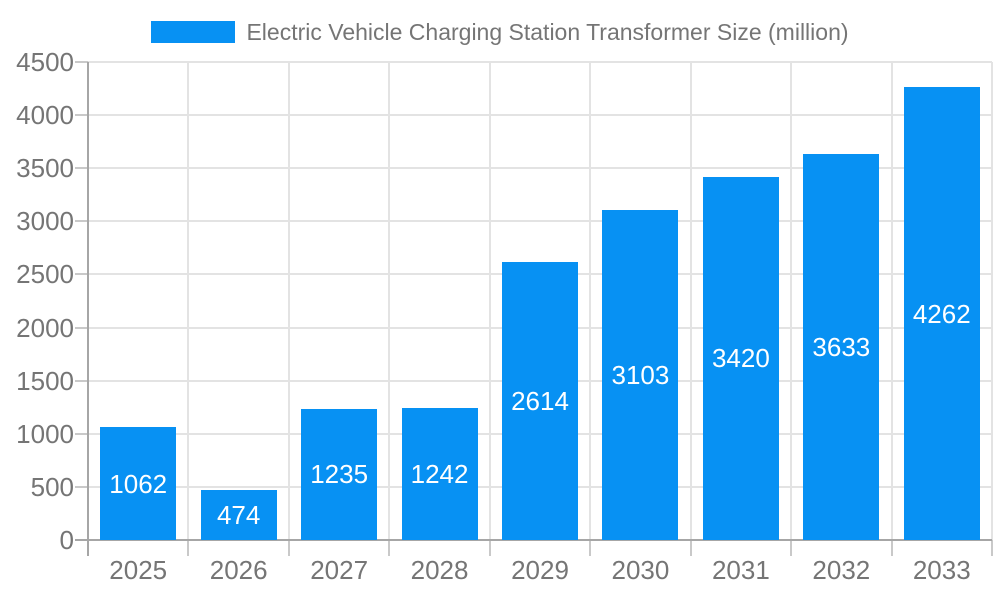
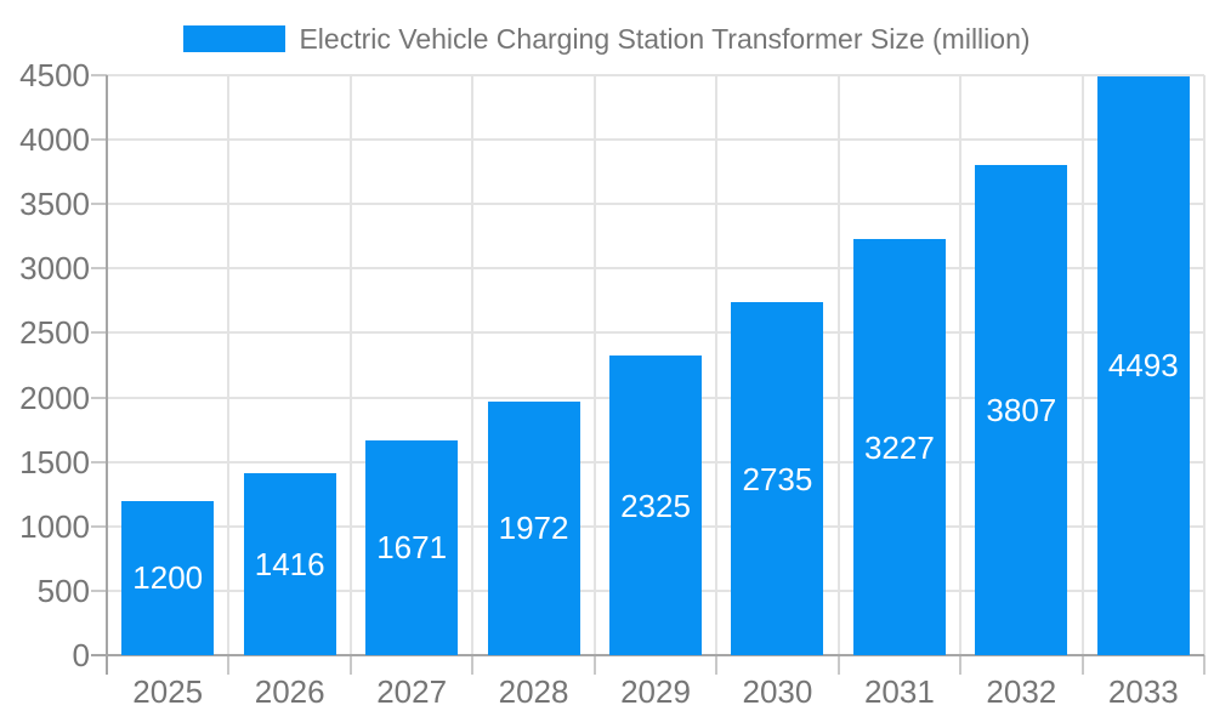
2025: 1062 -> 1200
2026: 474 -> 1416
2027: 1235 -> 1671
2028: 1242 -> 1972
2029: 2614 -> 2325
2030: 3103 -> 2735
2031: 3420 -> 3227
2032: 3633 -> 3807
2033: 4262 -> 4493
